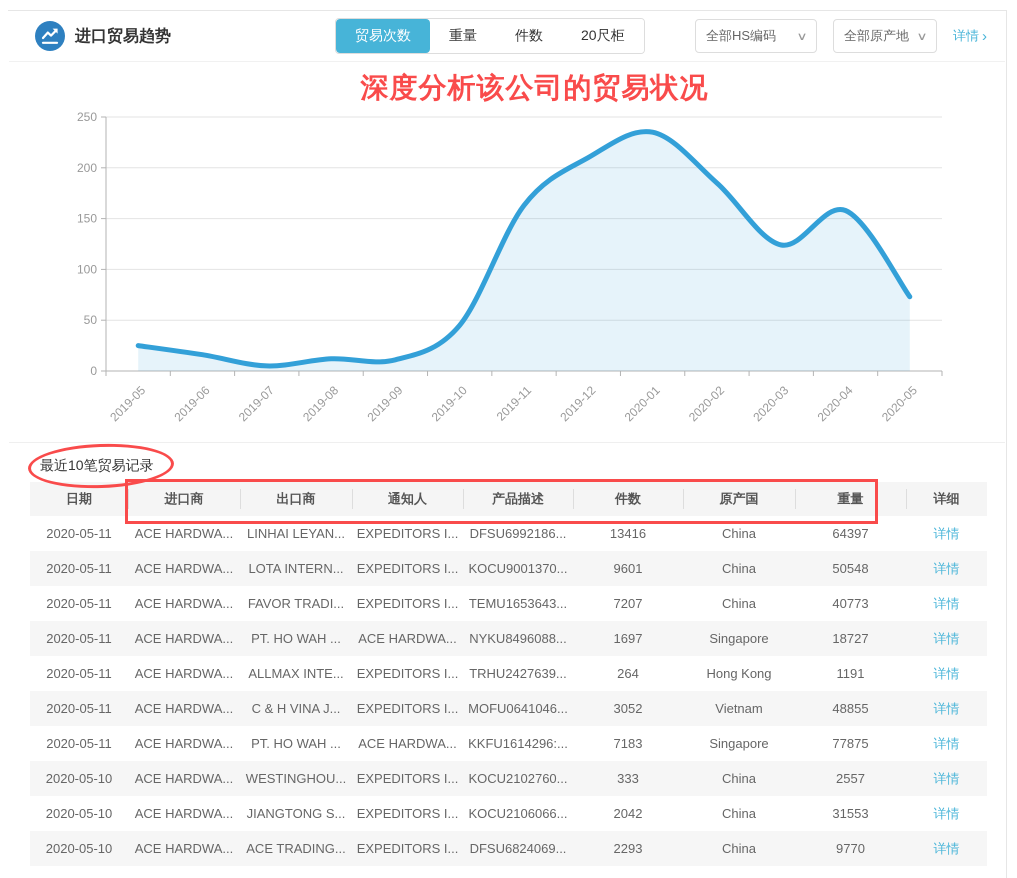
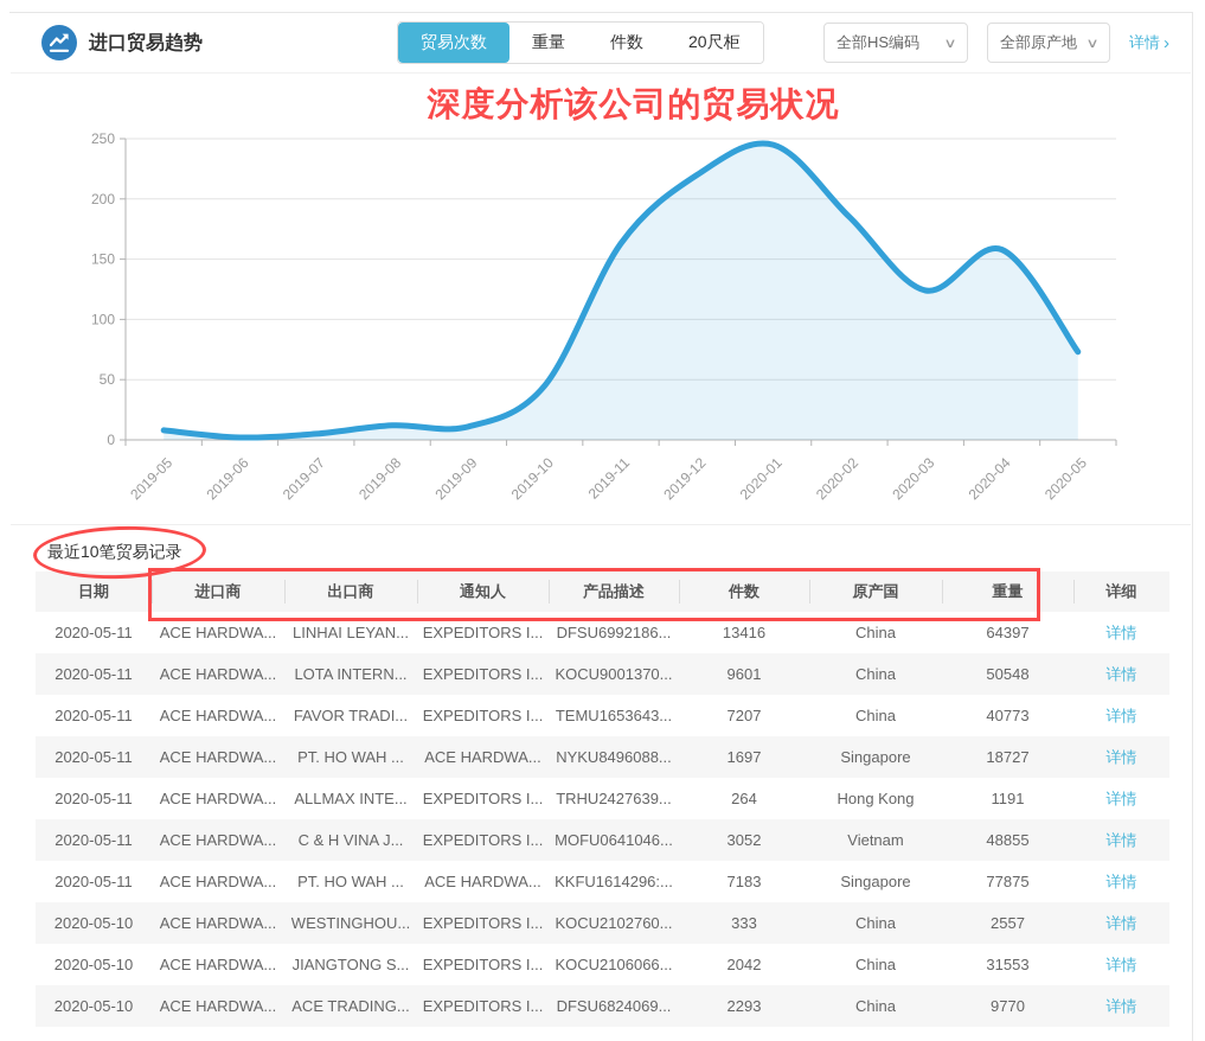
2019-05: 25 -> 8
2019-06: 16 -> 2
2019-12: 210 -> 220
2020-01: 235 -> 245
